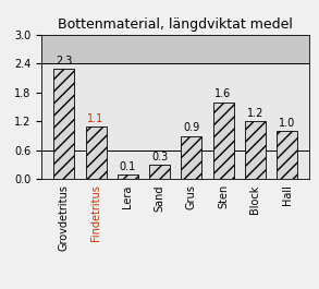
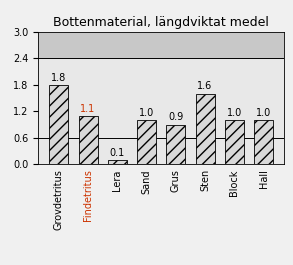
Grovdetritus: 2.3 -> 1.8
Sand: 0.3 -> 1.0
Block: 1.2 -> 1.0
